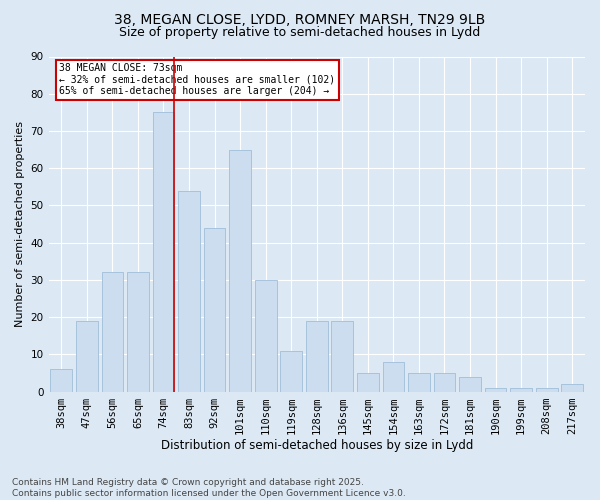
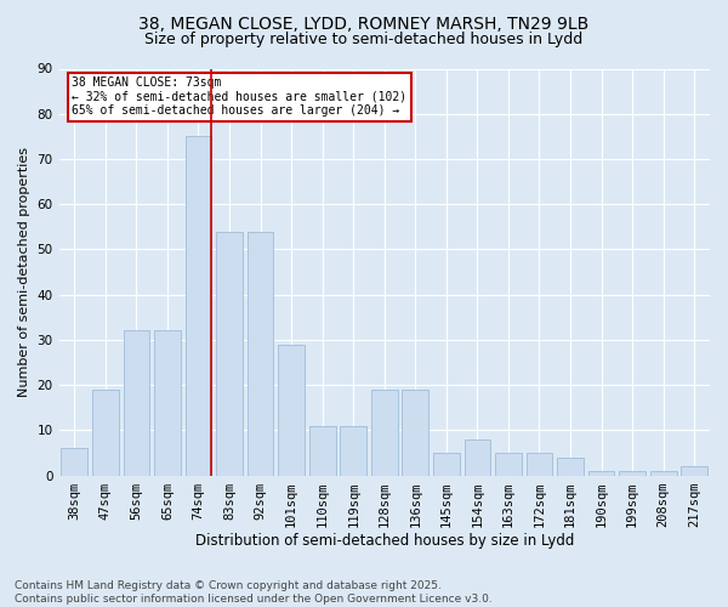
92sqm: 44 -> 54
101sqm: 65 -> 29
110sqm: 30 -> 11
